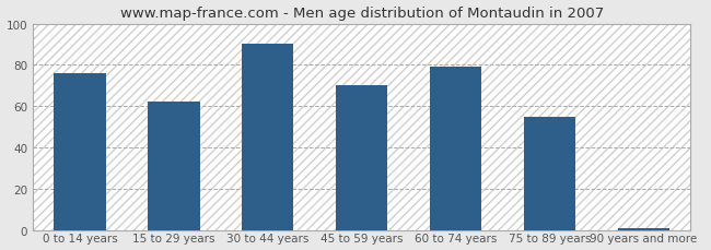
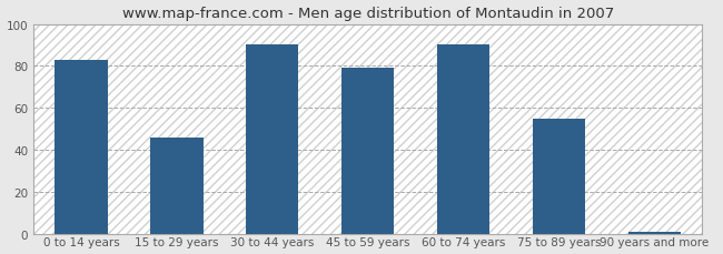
0 to 14 years: 76 -> 83
15 to 29 years: 62 -> 46
45 to 59 years: 70 -> 79
60 to 74 years: 79 -> 90
